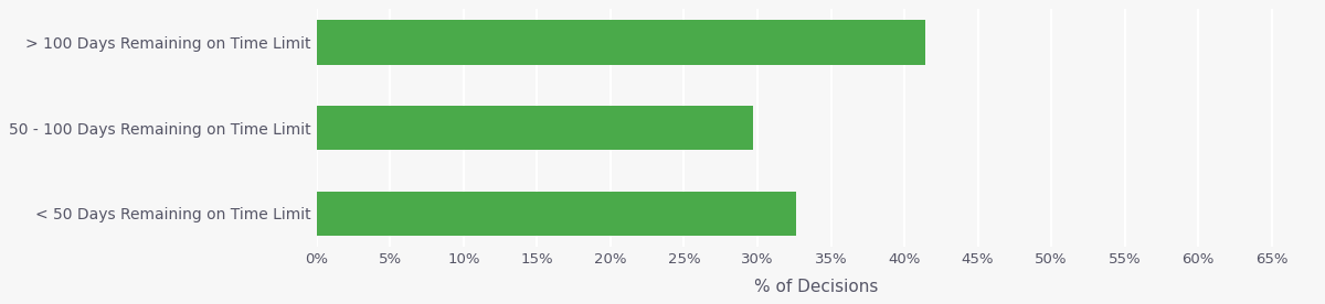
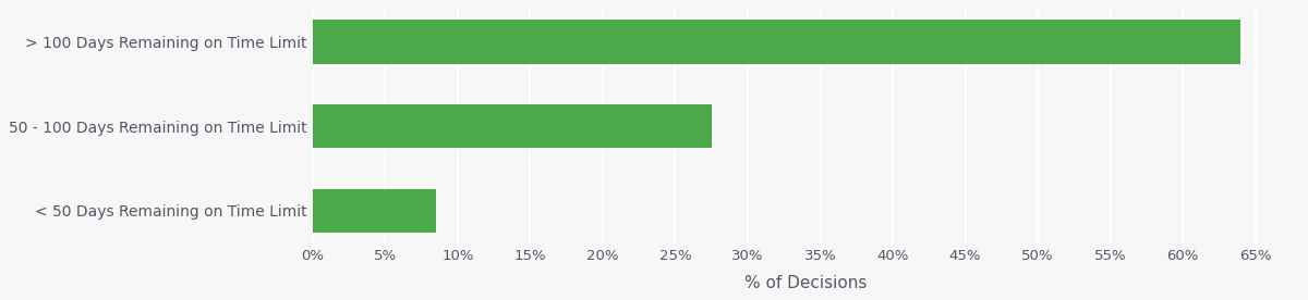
> 100 Days Remaining on Time Limit: 41.4% -> 64.0%
50 - 100 Days Remaining on Time Limit: 29.7% -> 27.5%
< 50 Days Remaining on Time Limit: 32.6% -> 8.5%
